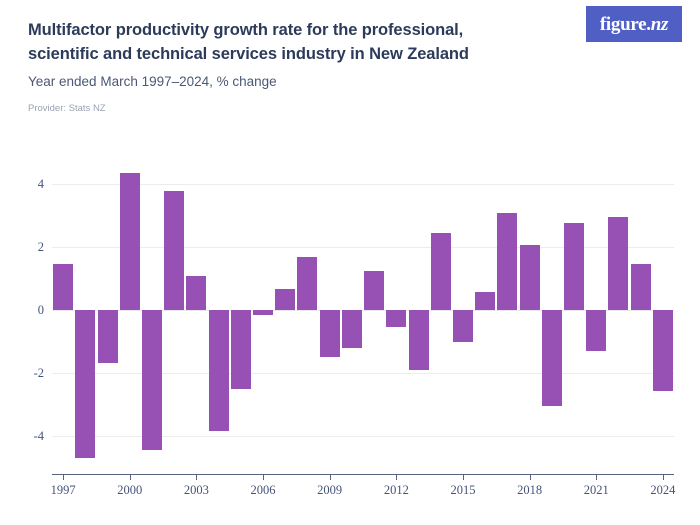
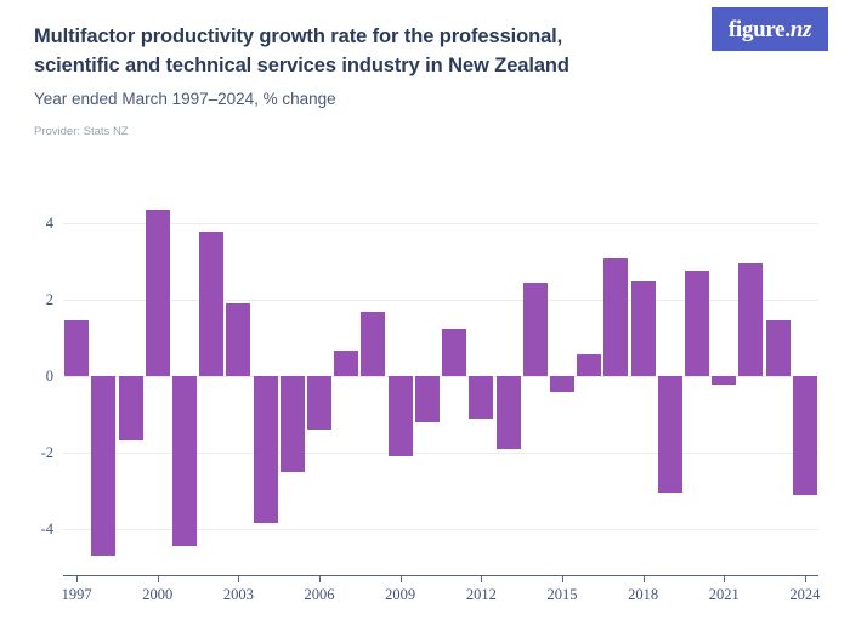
2003: 1.1 -> 1.9
2006: -0.2 -> -1.4
2009: -1.5 -> -2.1
2012: -0.5 -> -1.1
2015: -1.0 -> -0.4
2018: 2.1 -> 2.5
2021: -1.3 -> -0.2
2024: -2.6 -> -3.1
